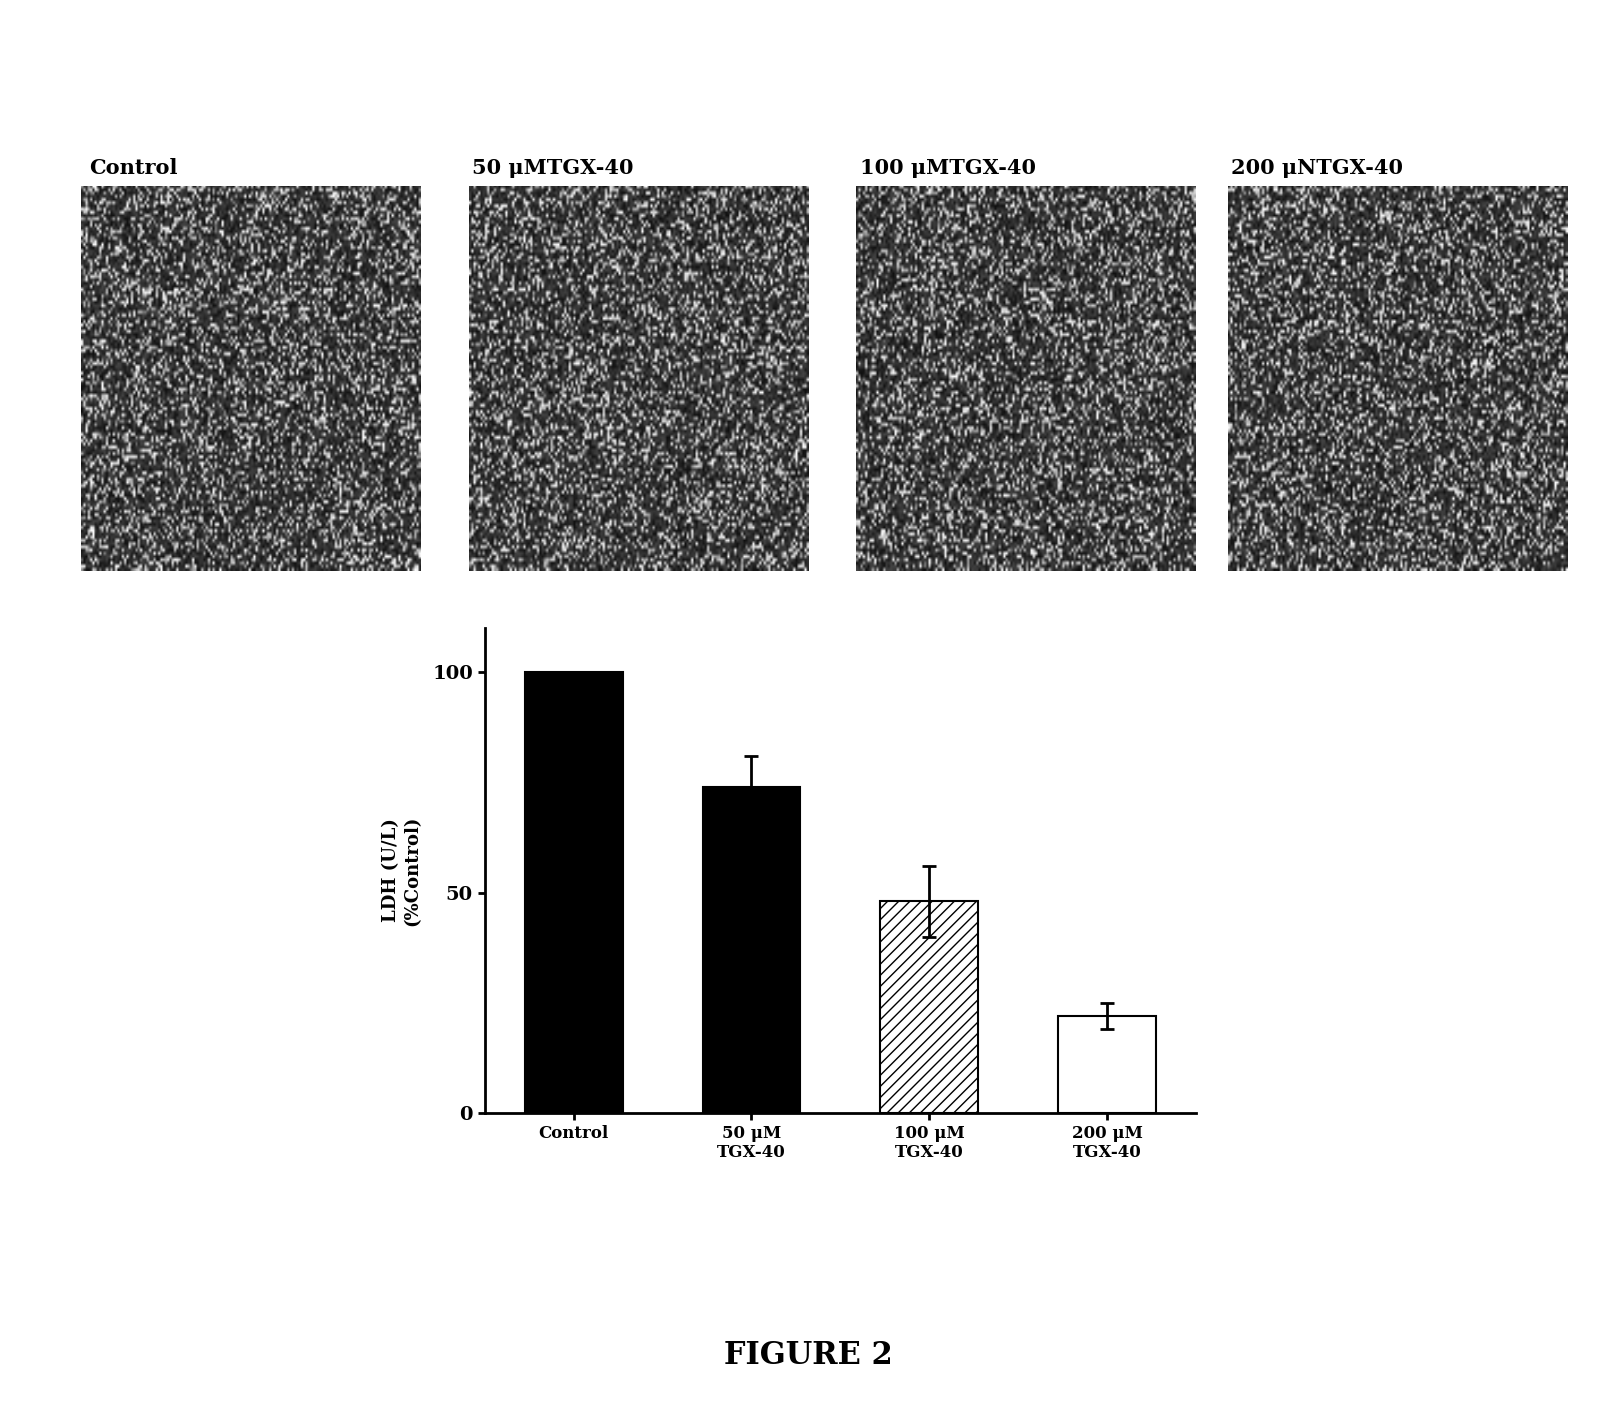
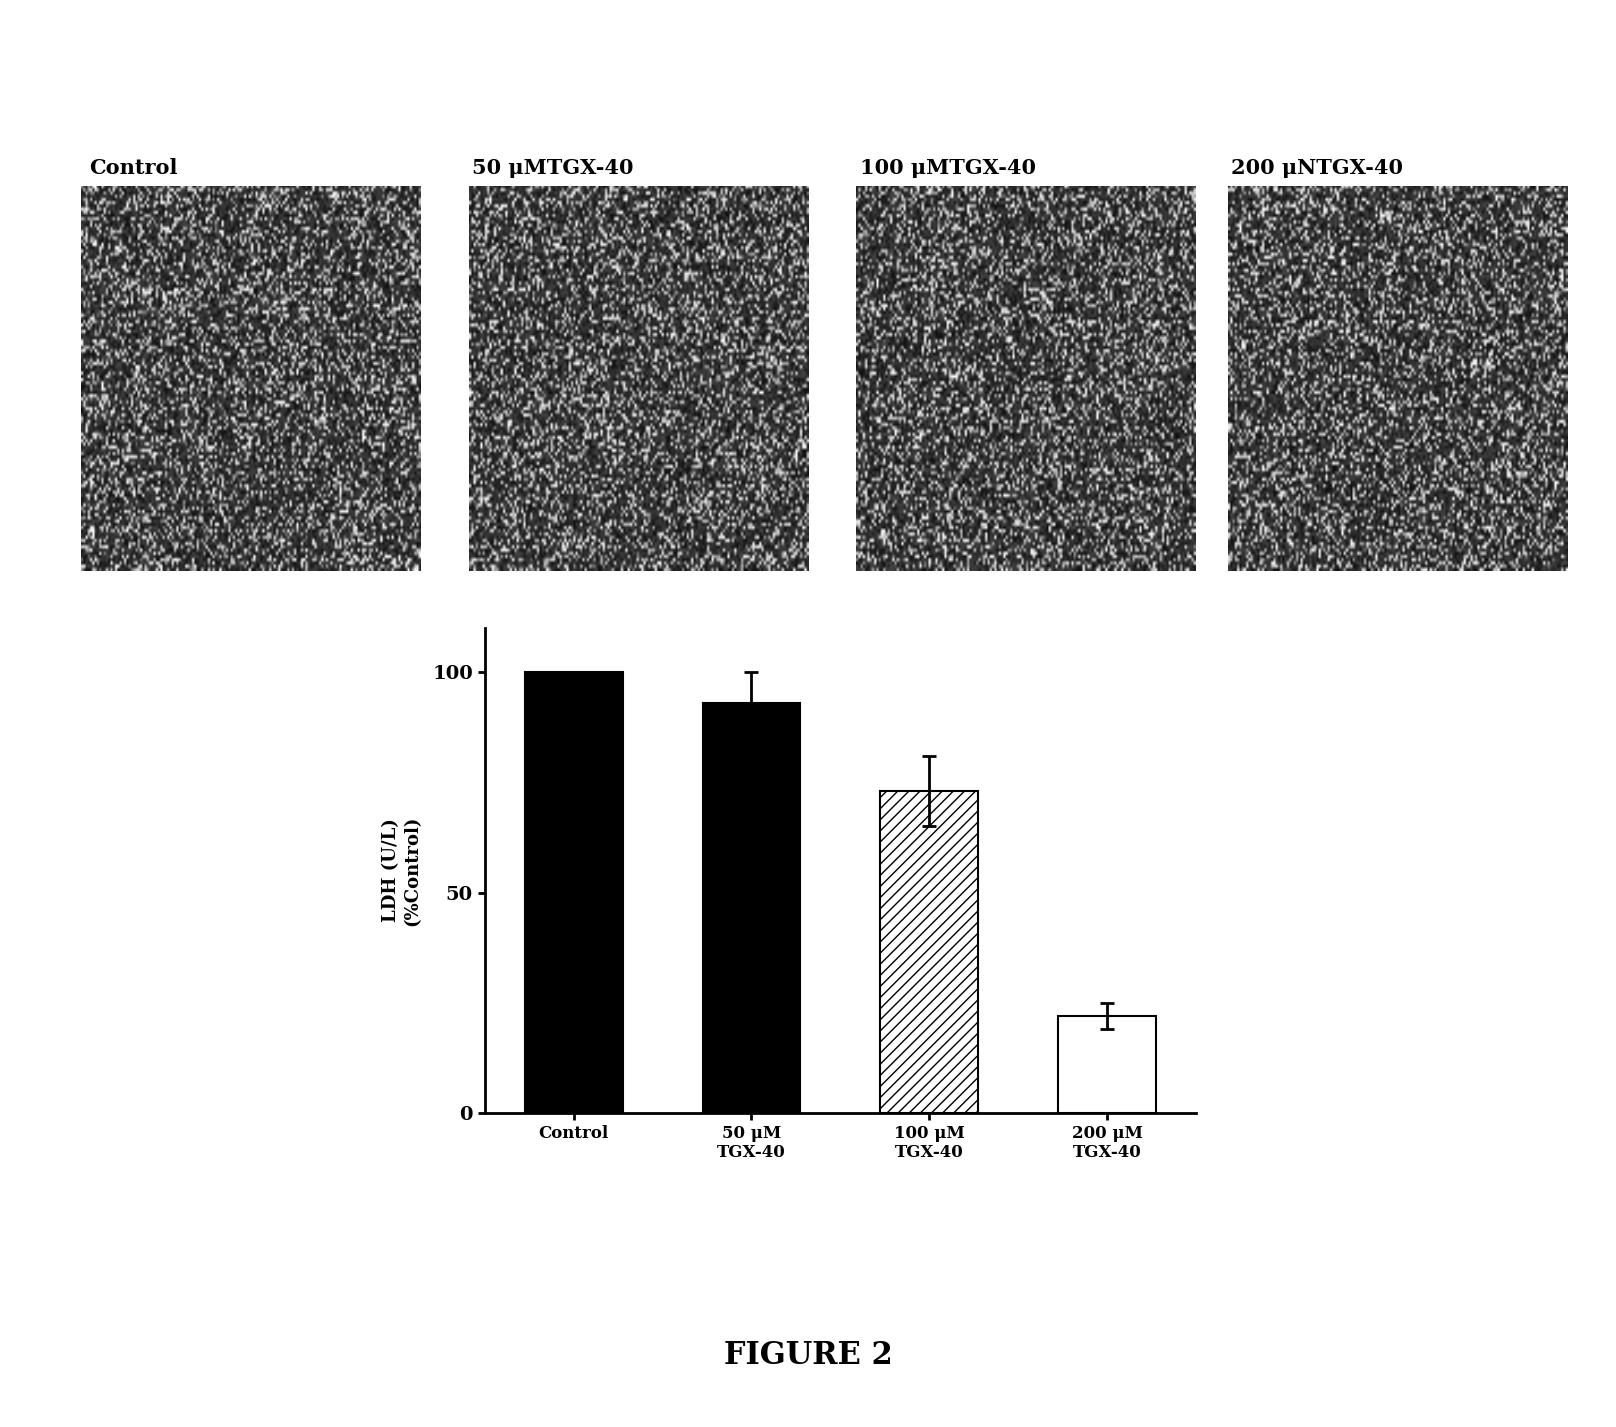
50 μM TGX-40: 74 -> 93
100 μM TGX-40: 48 -> 73
